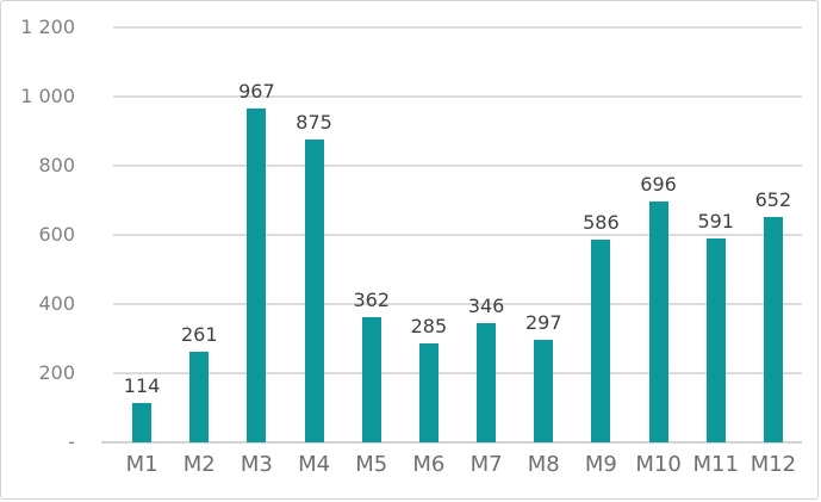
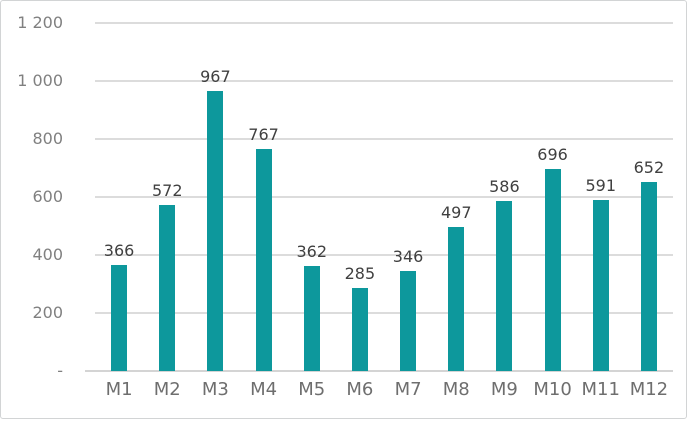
M1: 114 -> 366
M2: 261 -> 572
M4: 875 -> 767
M8: 297 -> 497
